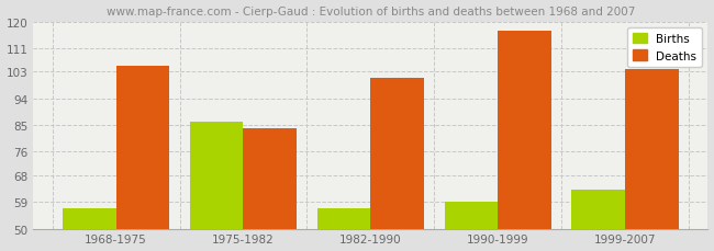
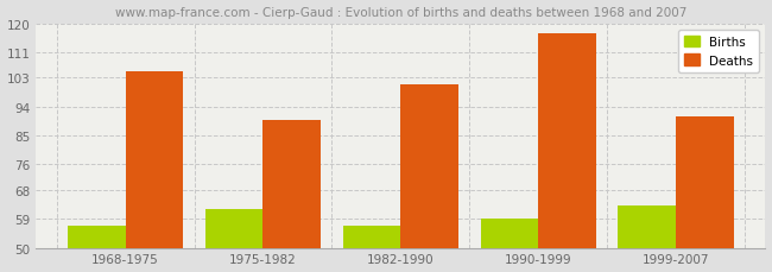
Births/1975-1982: 86 -> 62
Deaths/1975-1982: 84 -> 90
Deaths/1999-2007: 104 -> 91
